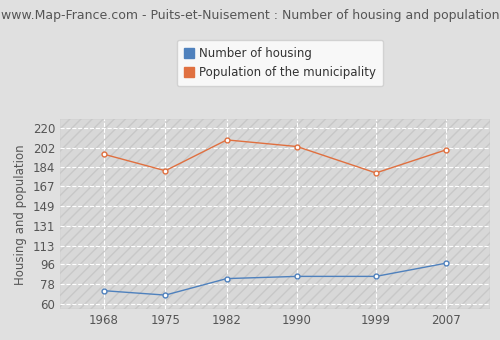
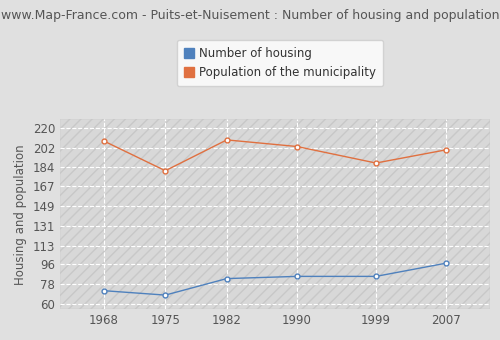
Population of the municipality/1968: 196 -> 208
Population of the municipality/1999: 179 -> 188
